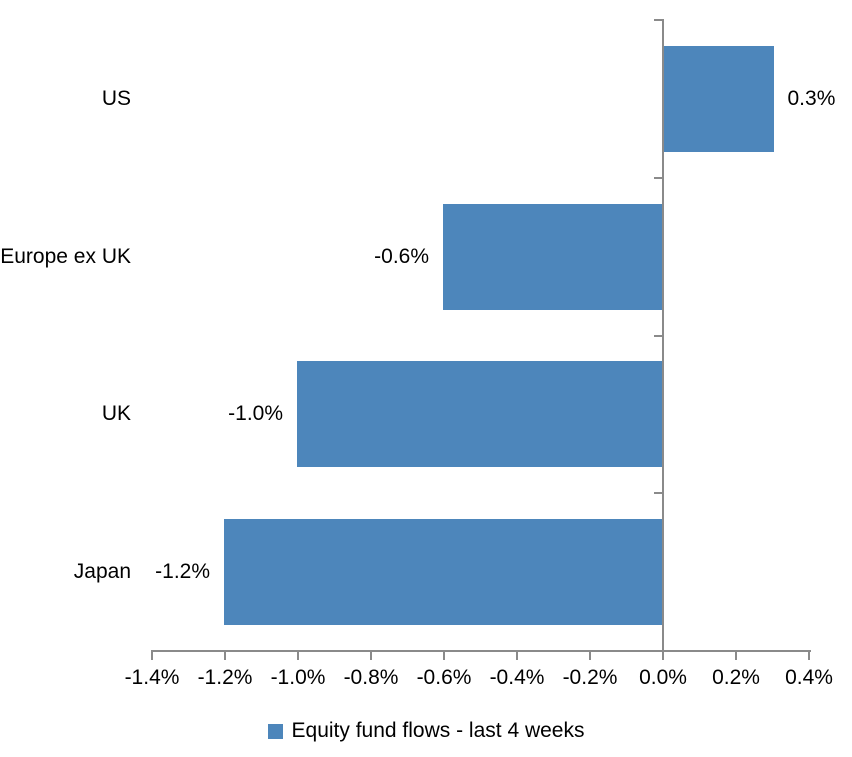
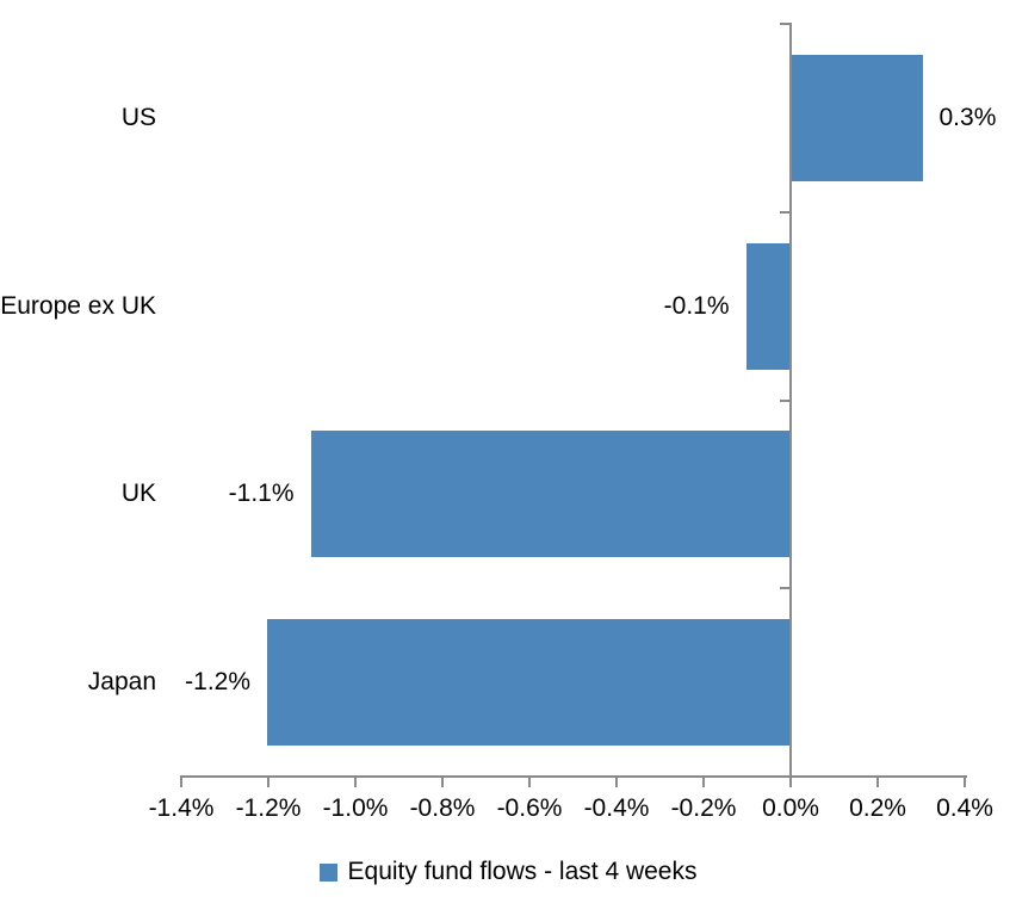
Europe ex UK: -0.6% -> -0.1%
UK: -1.0% -> -1.1%
